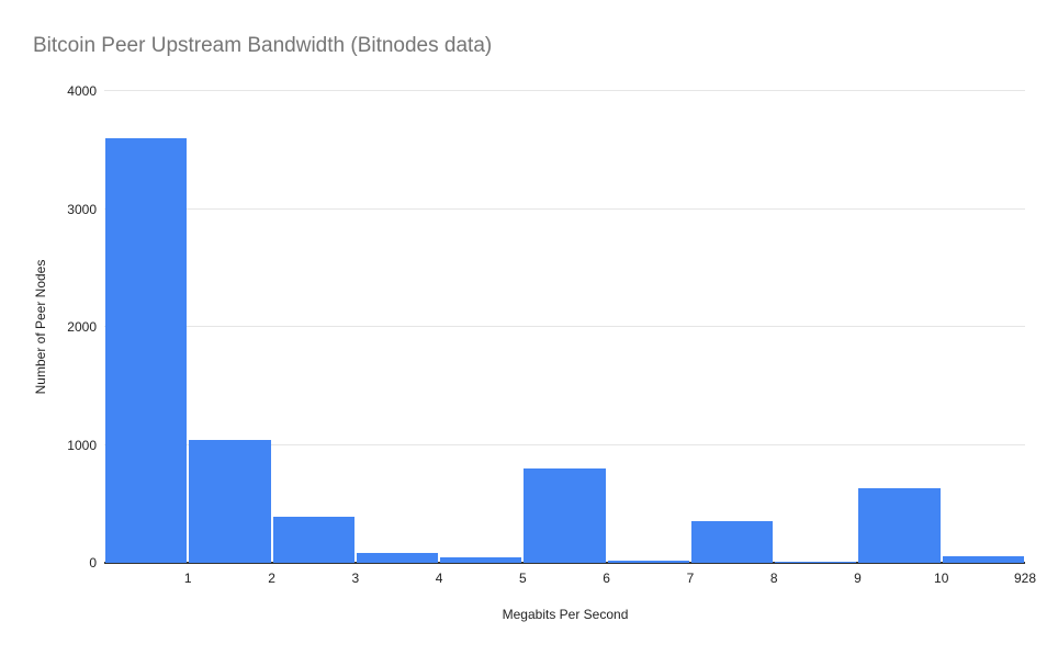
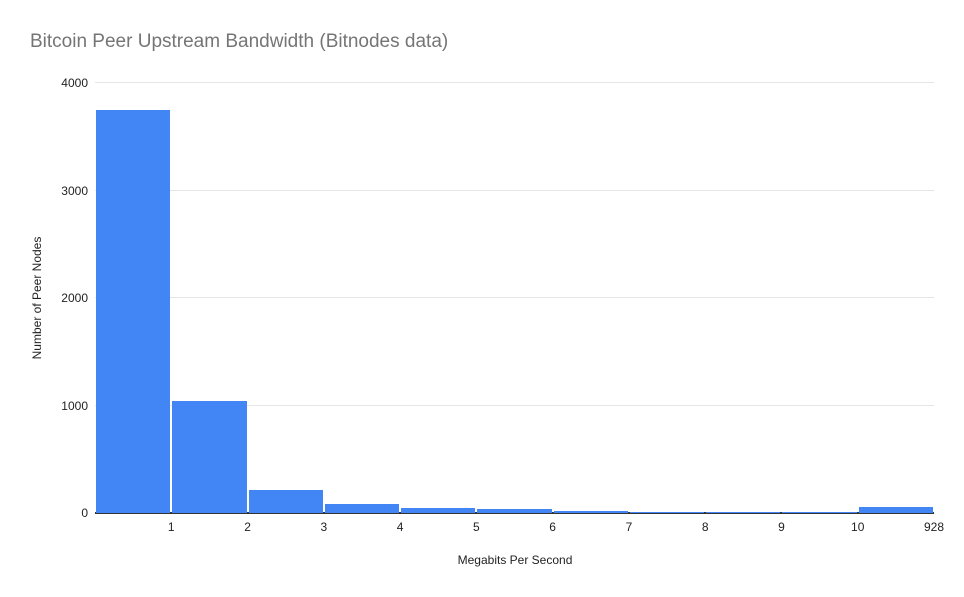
1: 3600 -> 3750
3: 390 -> 210
6: 800 -> 30
8: 350 -> 10
10: 630 -> 10
